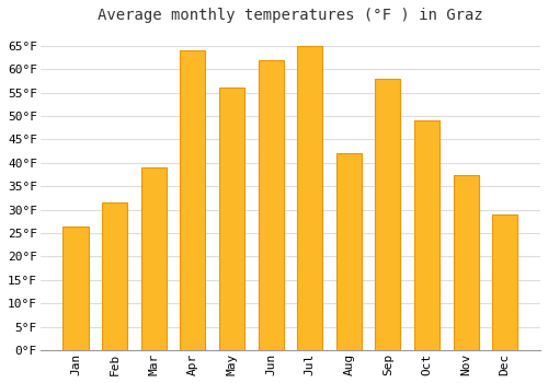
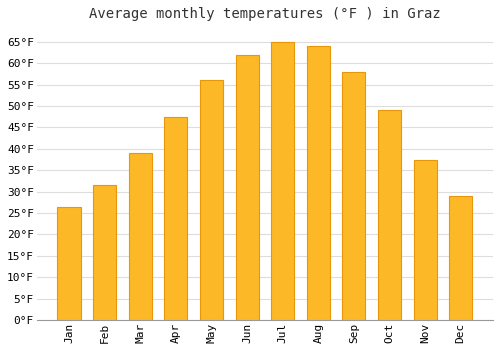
Apr: 64.0°F -> 47.5°F
Aug: 42.0°F -> 64.0°F
